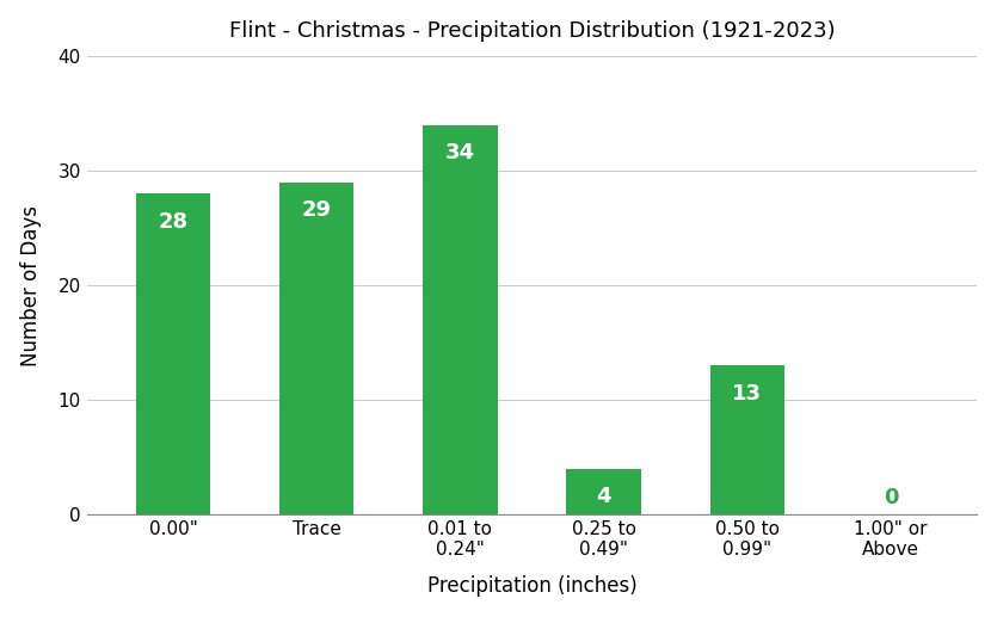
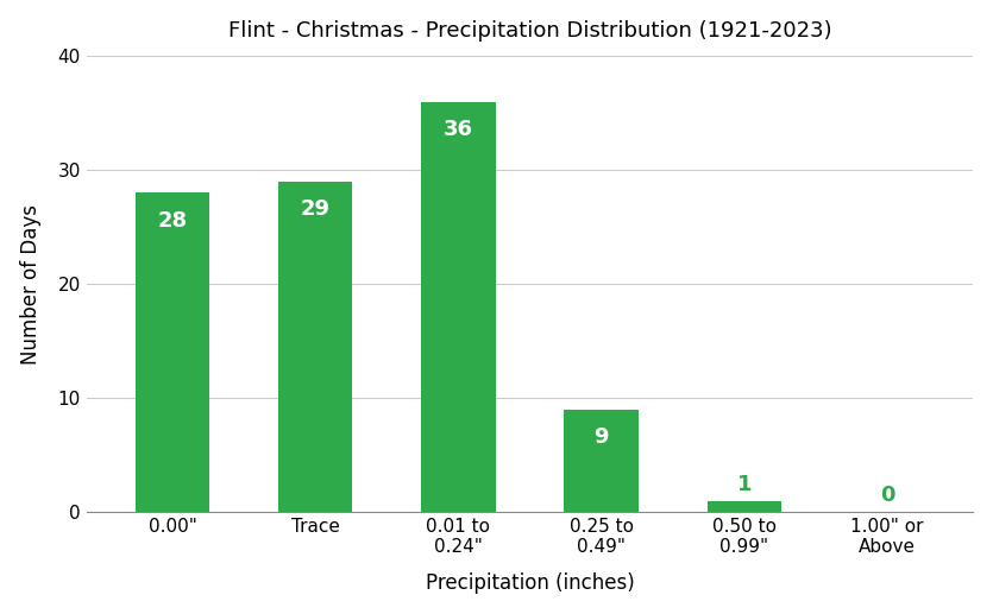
0.01 to 0.24": 34 -> 36
0.25 to 0.49": 4 -> 9
0.50 to 0.99": 13 -> 1
